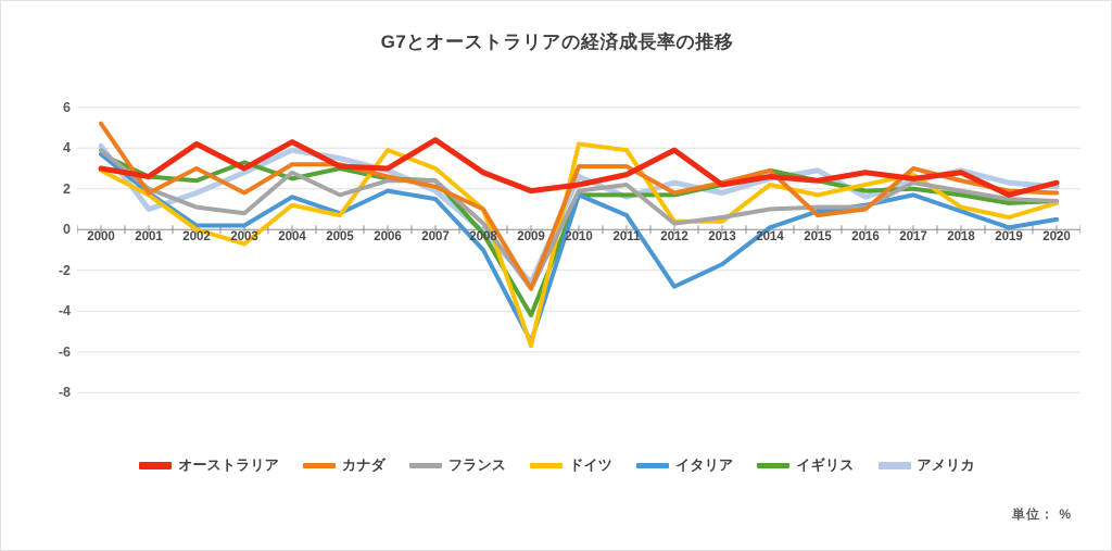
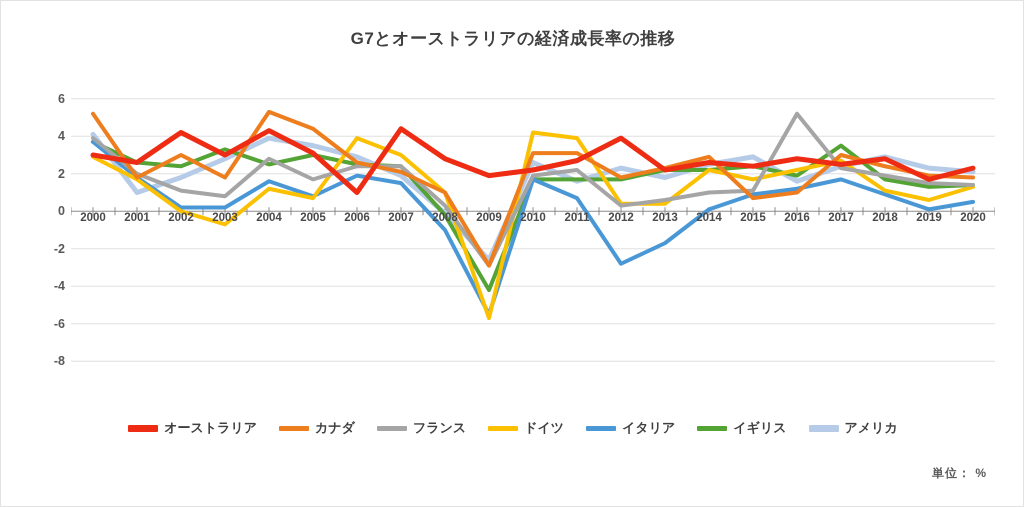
カナダ/2004: 3.2 -> 5.3
カナダ/2005: 3.2 -> 4.4
オーストラリア/2006: 3.0 -> 1.0
イギリス/2014: 2.9 -> 2.2
フランス/2016: 1.1 -> 5.2
イギリス/2017: 2.0 -> 3.5
